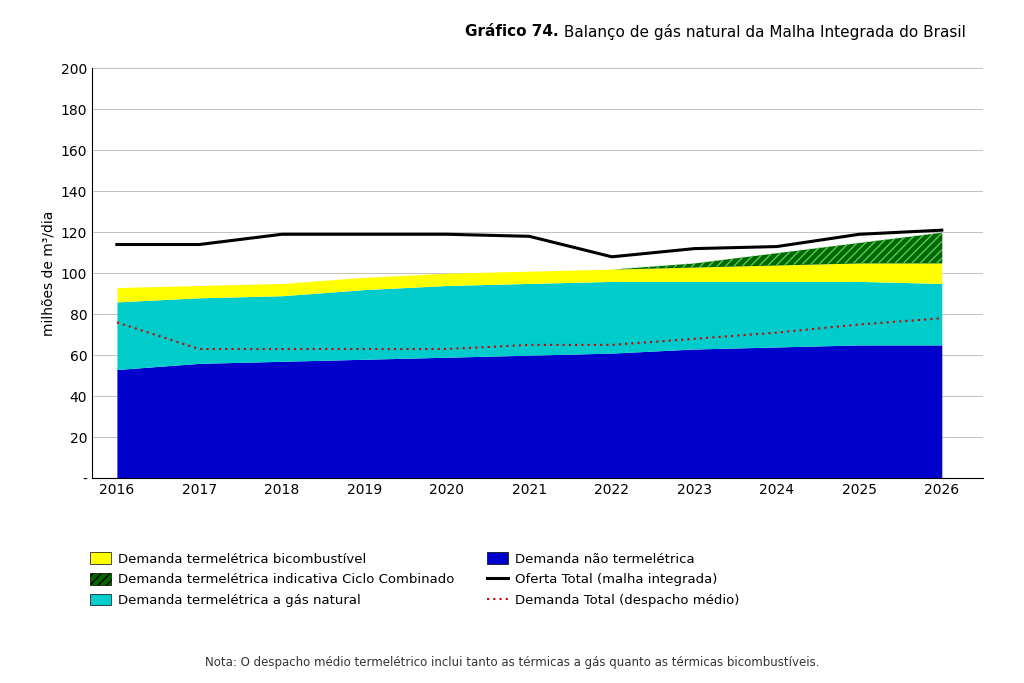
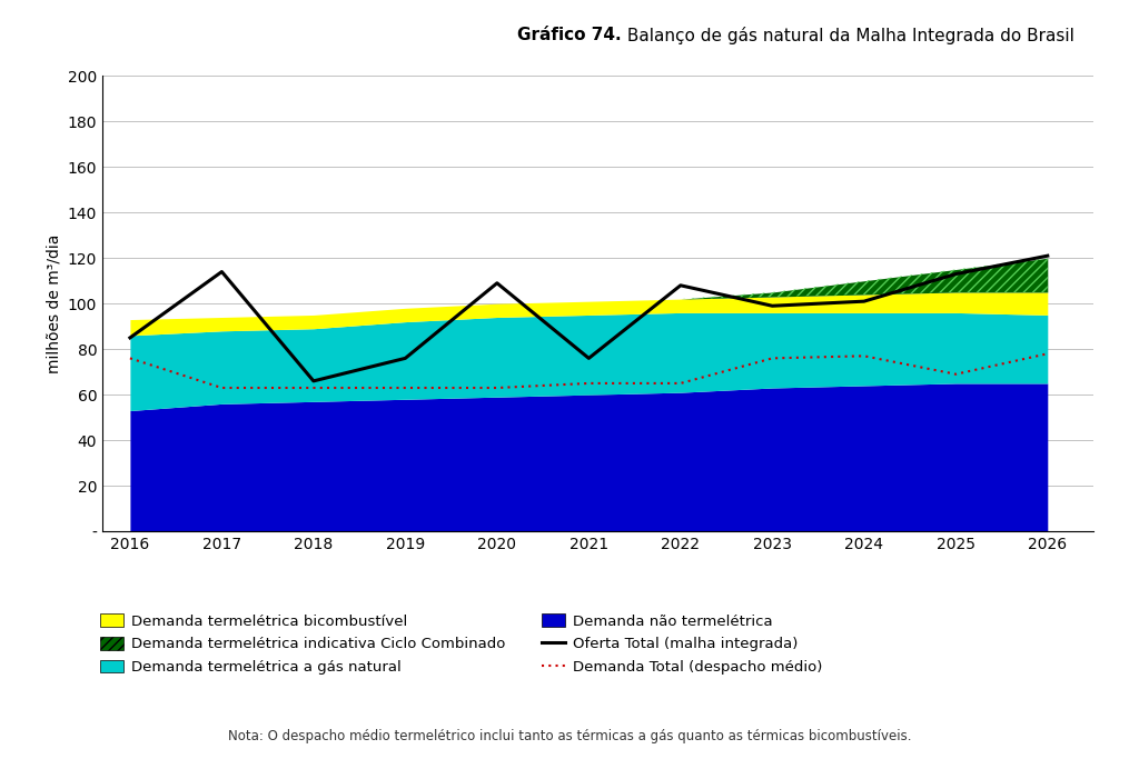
Oferta Total (malha integrada)/2016: 114 -> 85
Oferta Total (malha integrada)/2018: 119 -> 66
Oferta Total (malha integrada)/2019: 119 -> 76
Oferta Total (malha integrada)/2020: 119 -> 109
Oferta Total (malha integrada)/2021: 118 -> 76
Oferta Total (malha integrada)/2023: 112 -> 99
Demanda Total (despacho médio)/2023: 68 -> 76
Oferta Total (malha integrada)/2024: 113 -> 101
Demanda Total (despacho médio)/2024: 71 -> 77
Oferta Total (malha integrada)/2025: 119 -> 113
Demanda Total (despacho médio)/2025: 75 -> 69
